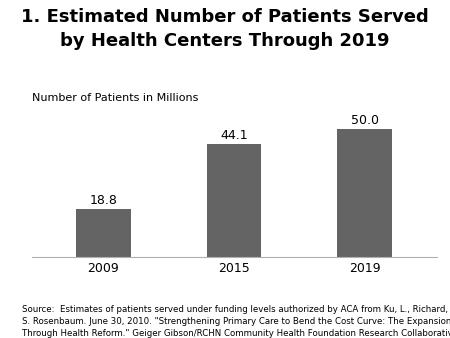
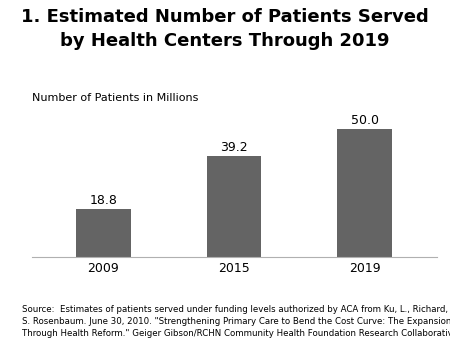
2015: 44.1 -> 39.2
